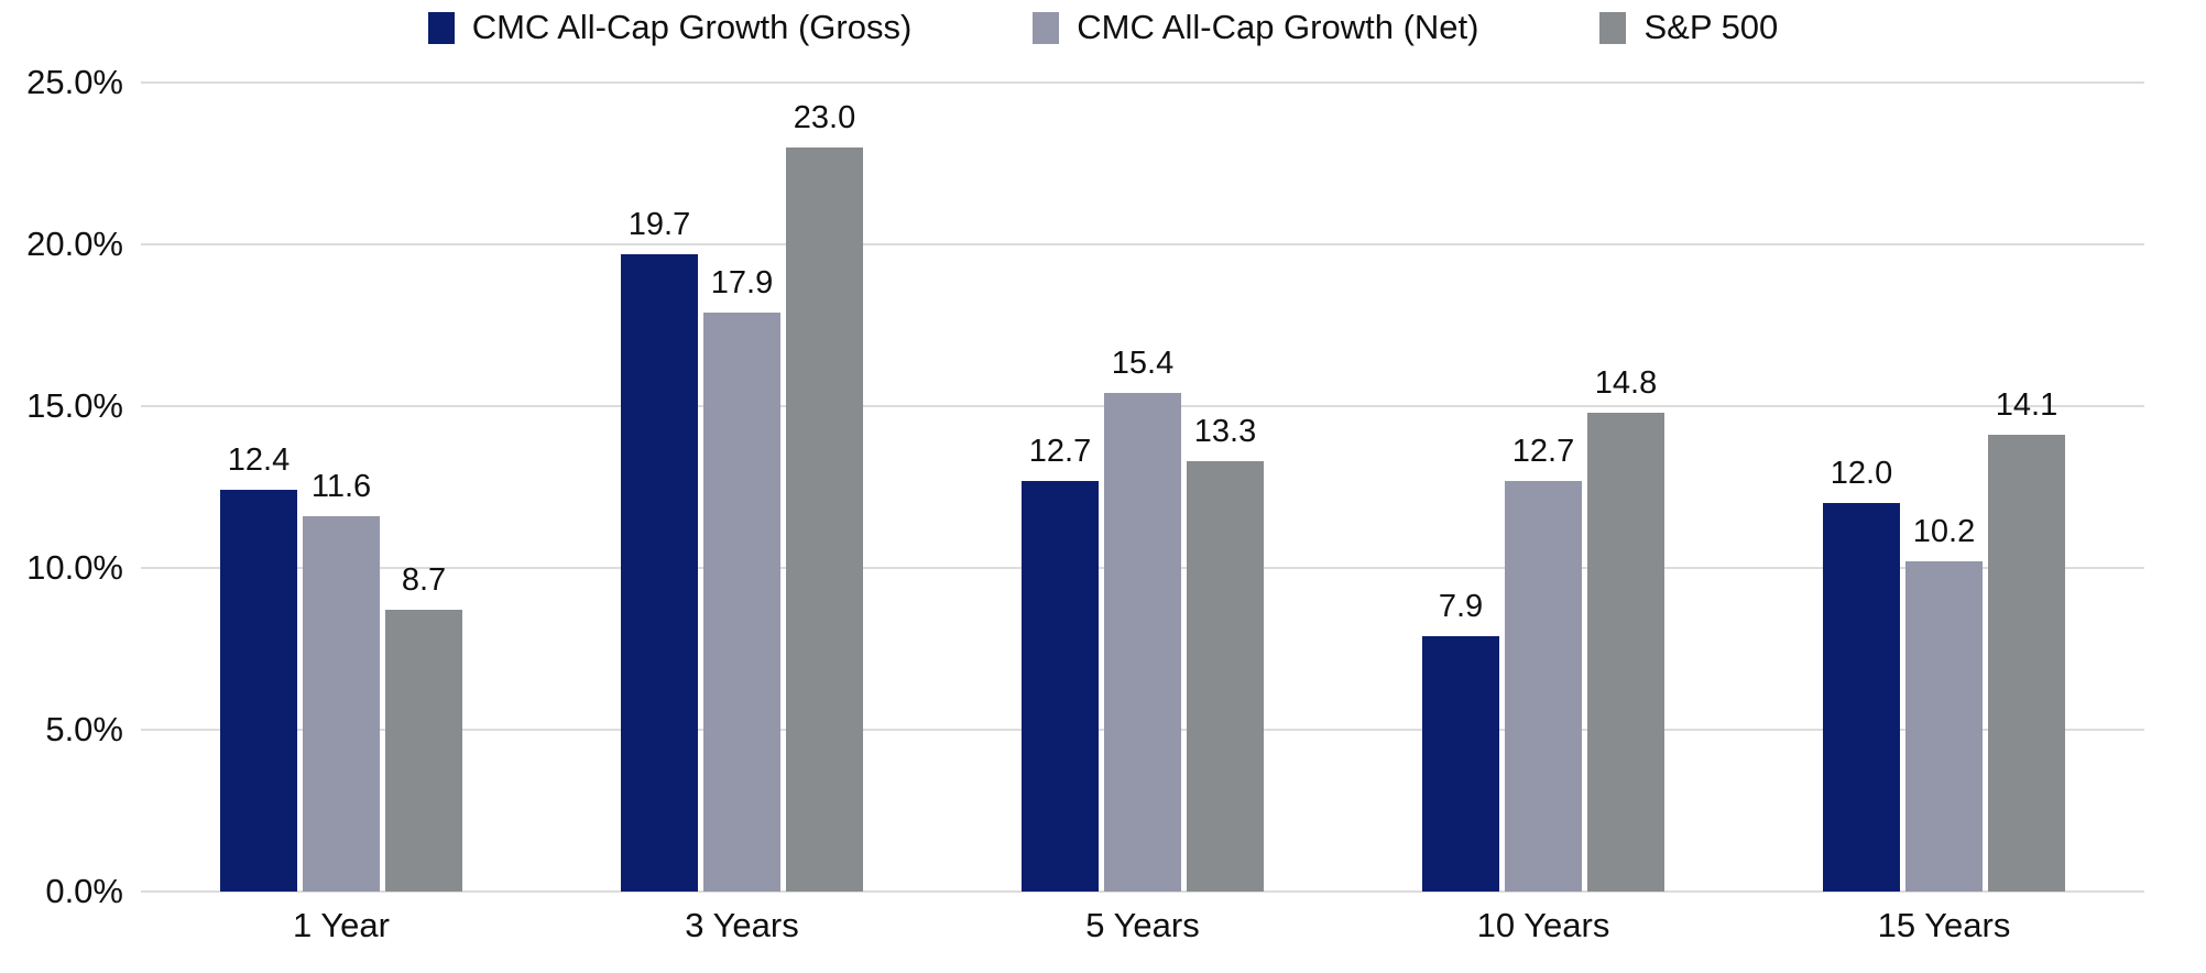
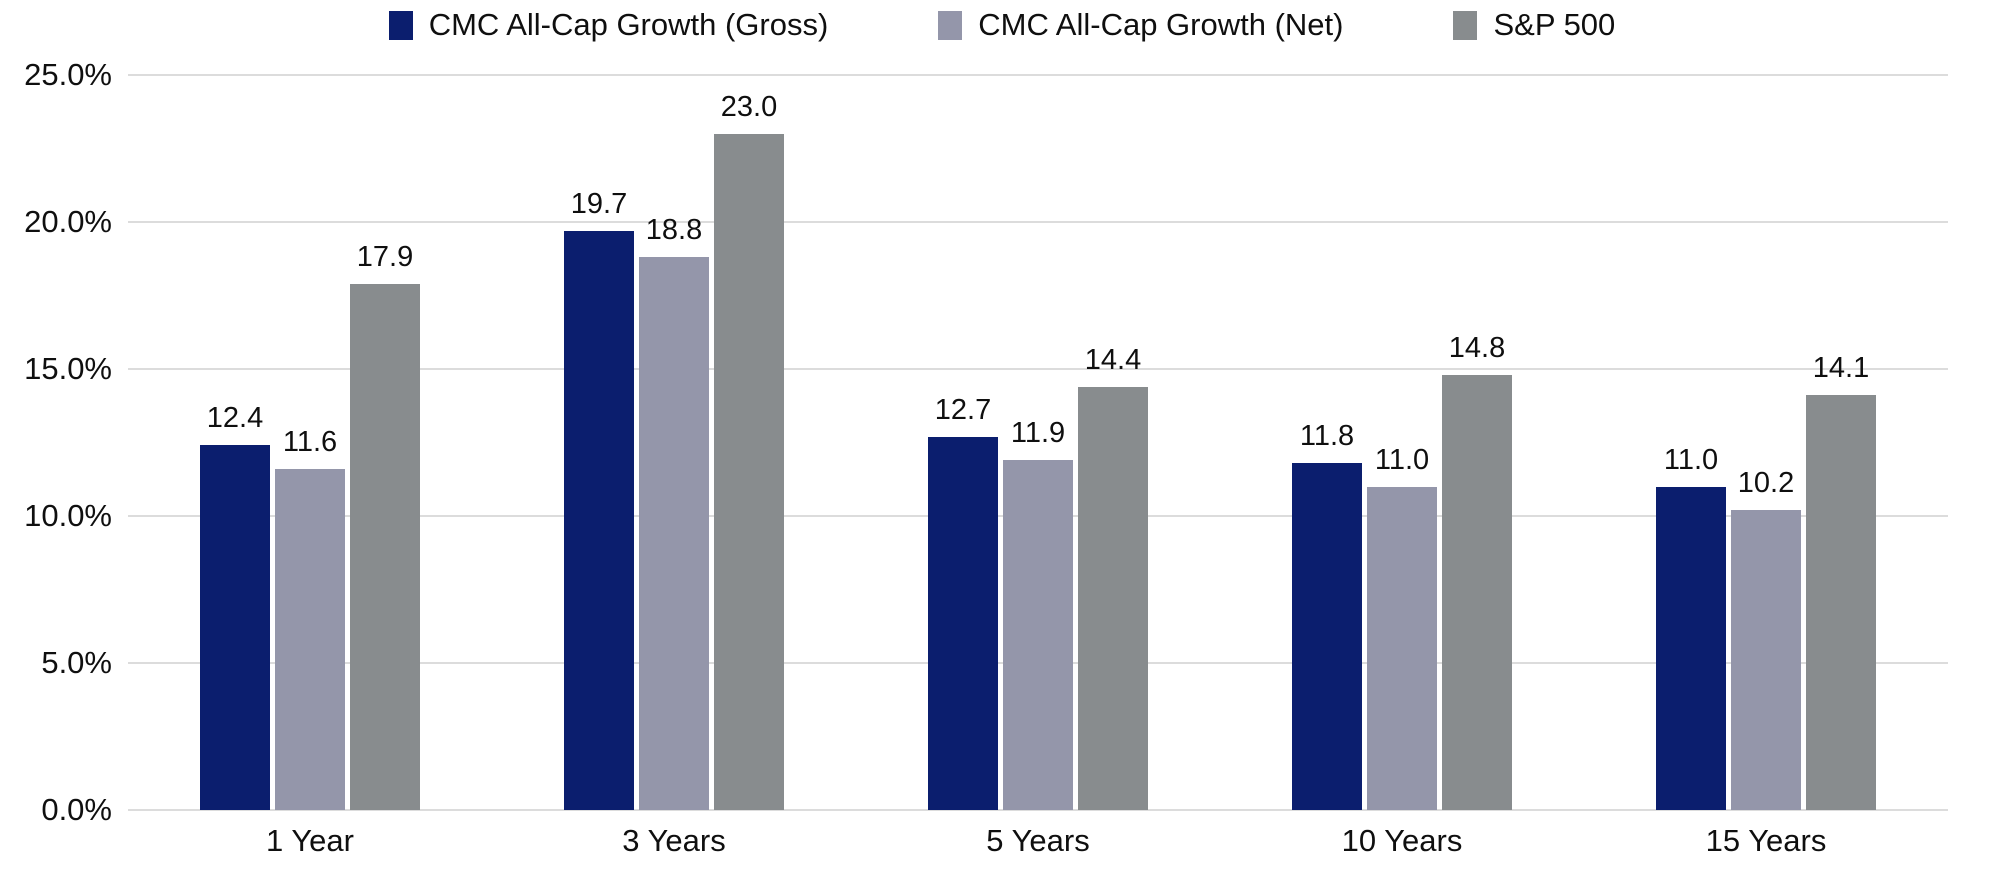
S&P 500/1 Year: 8.7 -> 17.9
CMC All-Cap Growth (Net)/3 Years: 17.9 -> 18.8
CMC All-Cap Growth (Net)/5 Years: 15.4 -> 11.9
S&P 500/5 Years: 13.3 -> 14.4
CMC All-Cap Growth (Gross)/10 Years: 7.9 -> 11.8
CMC All-Cap Growth (Net)/10 Years: 12.7 -> 11.0
CMC All-Cap Growth (Gross)/15 Years: 12.0 -> 11.0
